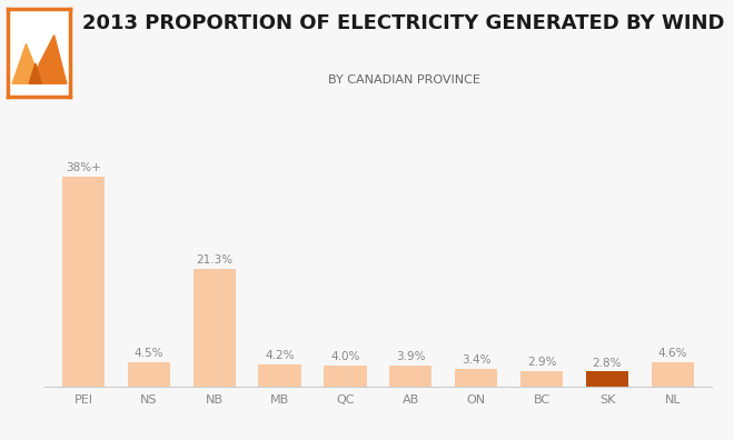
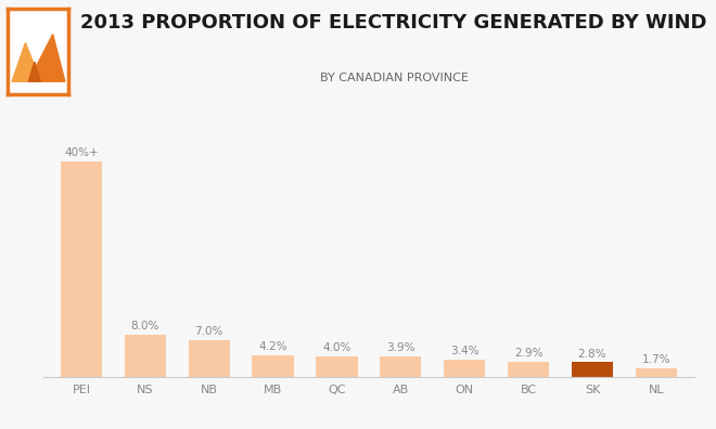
PEI: 38%+ -> 40%+
NS: 4.5% -> 8.0%
NB: 21.3% -> 7.0%
NL: 4.6% -> 1.7%
